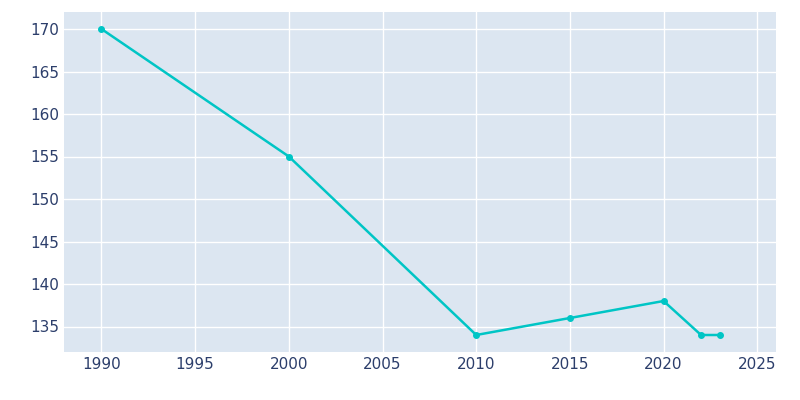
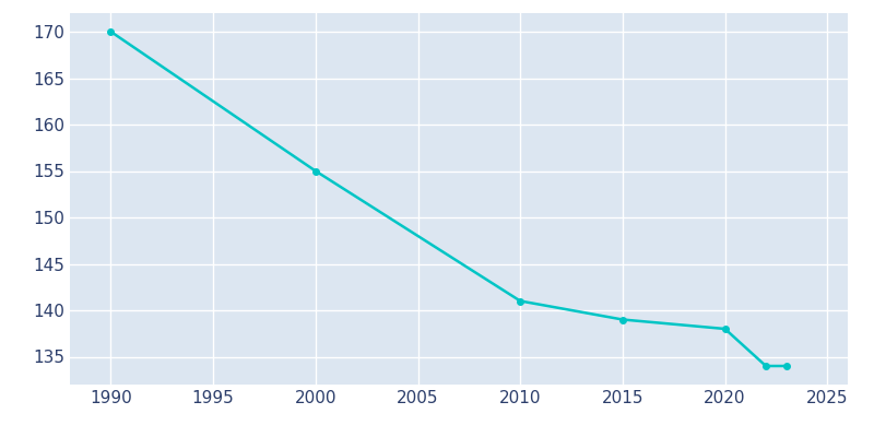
2010: 134 -> 141
2015: 136 -> 139
